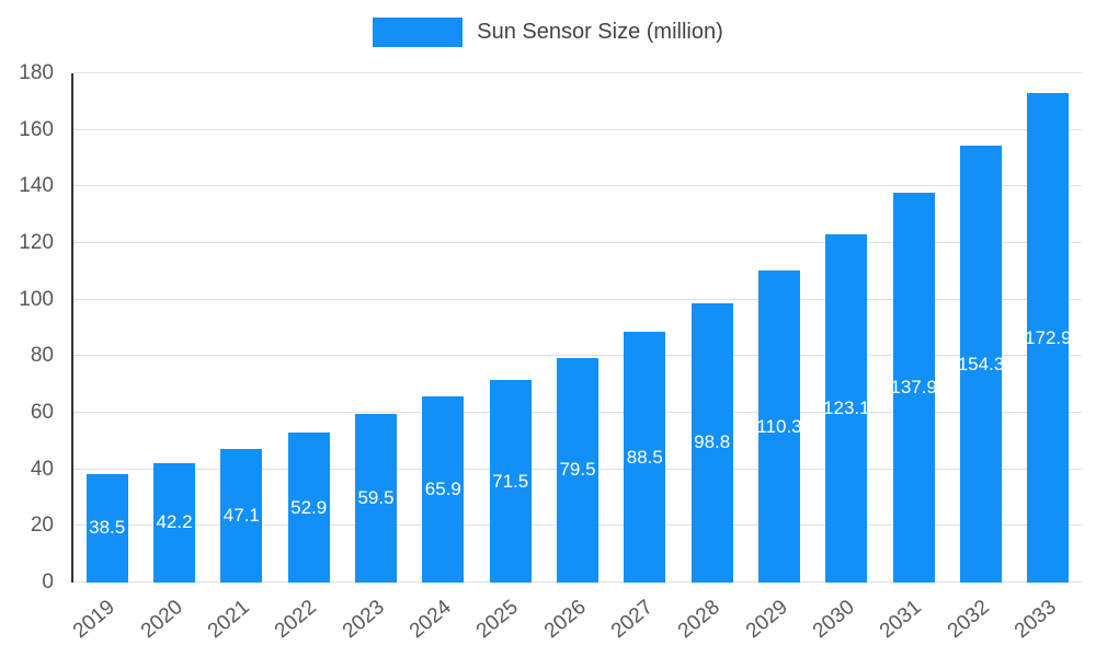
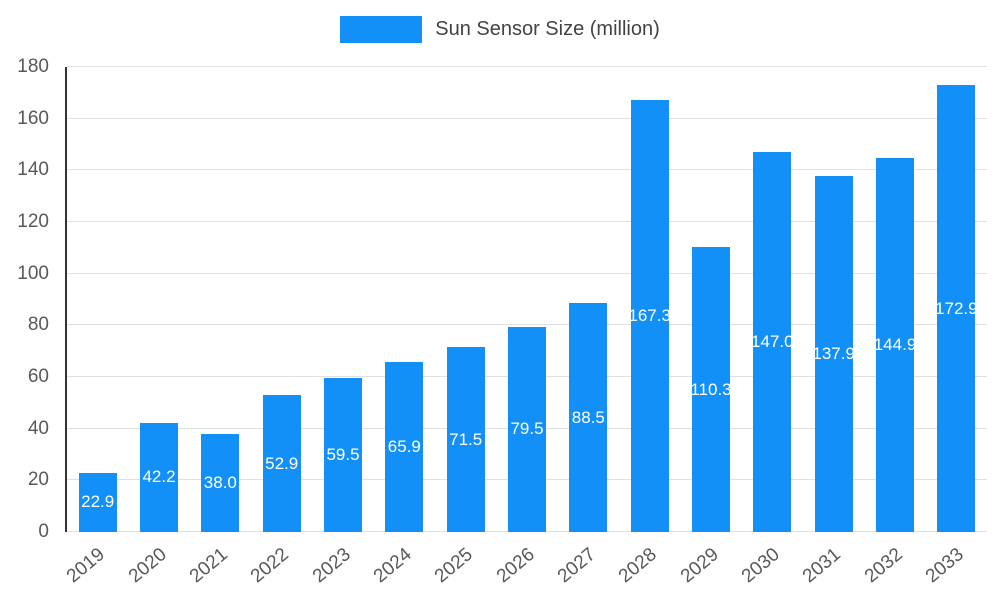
2019: 38.5 -> 22.9
2021: 47.1 -> 38.0
2028: 98.8 -> 167.3
2030: 123.1 -> 147.0
2032: 154.3 -> 144.9
